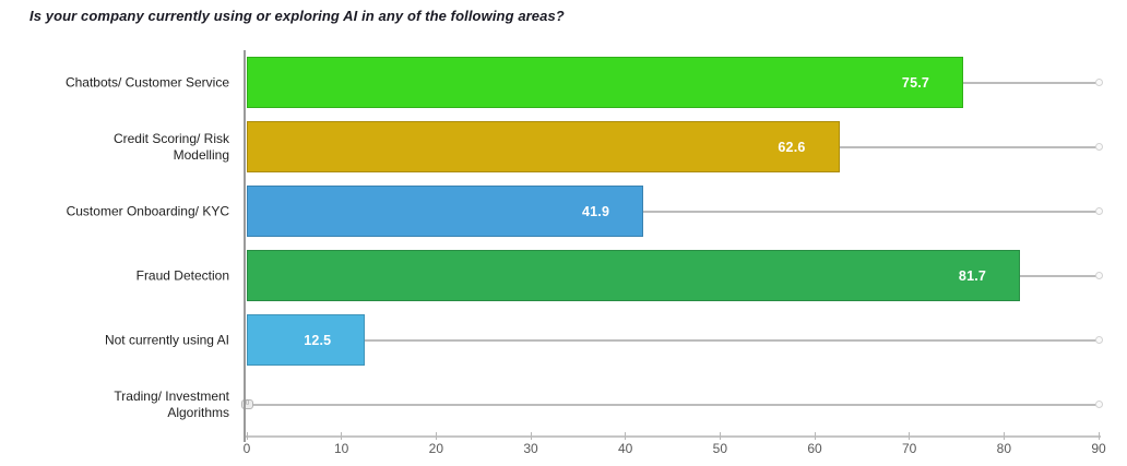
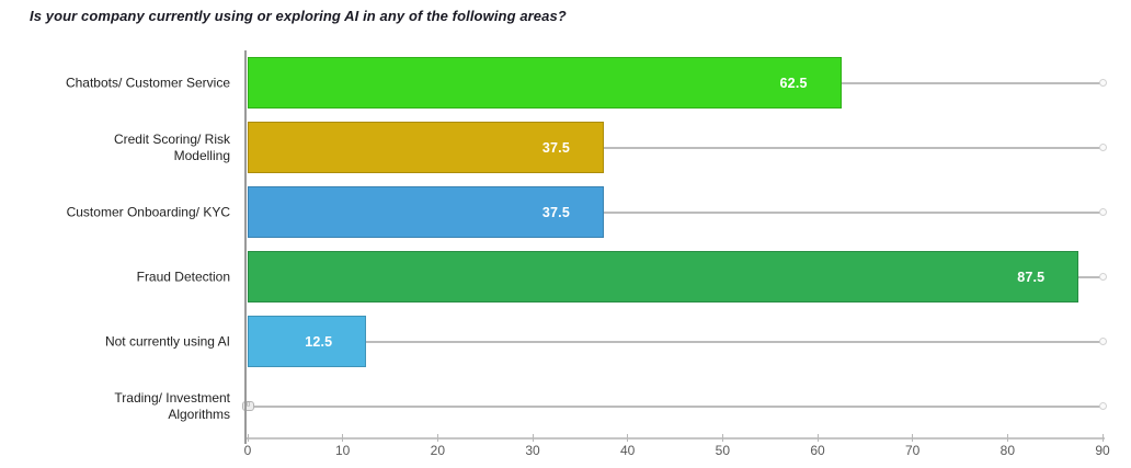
Chatbots/ Customer Service: 75.7 -> 62.5
Credit Scoring/ Risk Modelling: 62.6 -> 37.5
Customer Onboarding/ KYC: 41.9 -> 37.5
Fraud Detection: 81.7 -> 87.5
